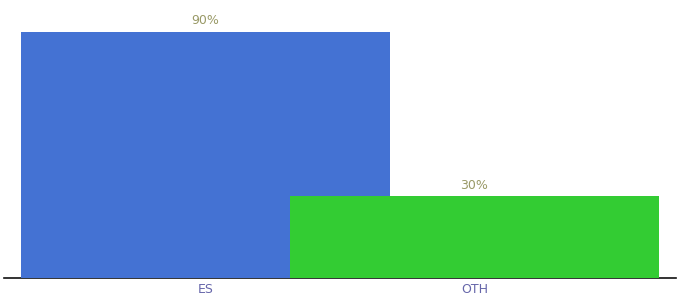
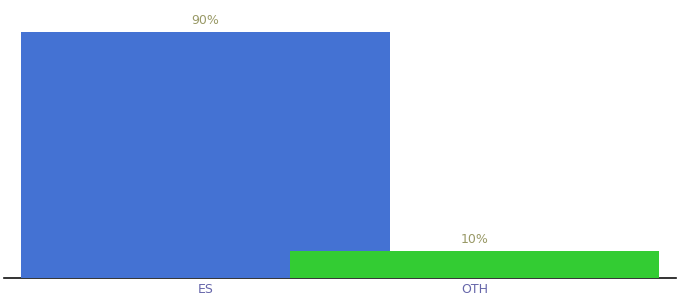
OTH: 30% -> 10%
